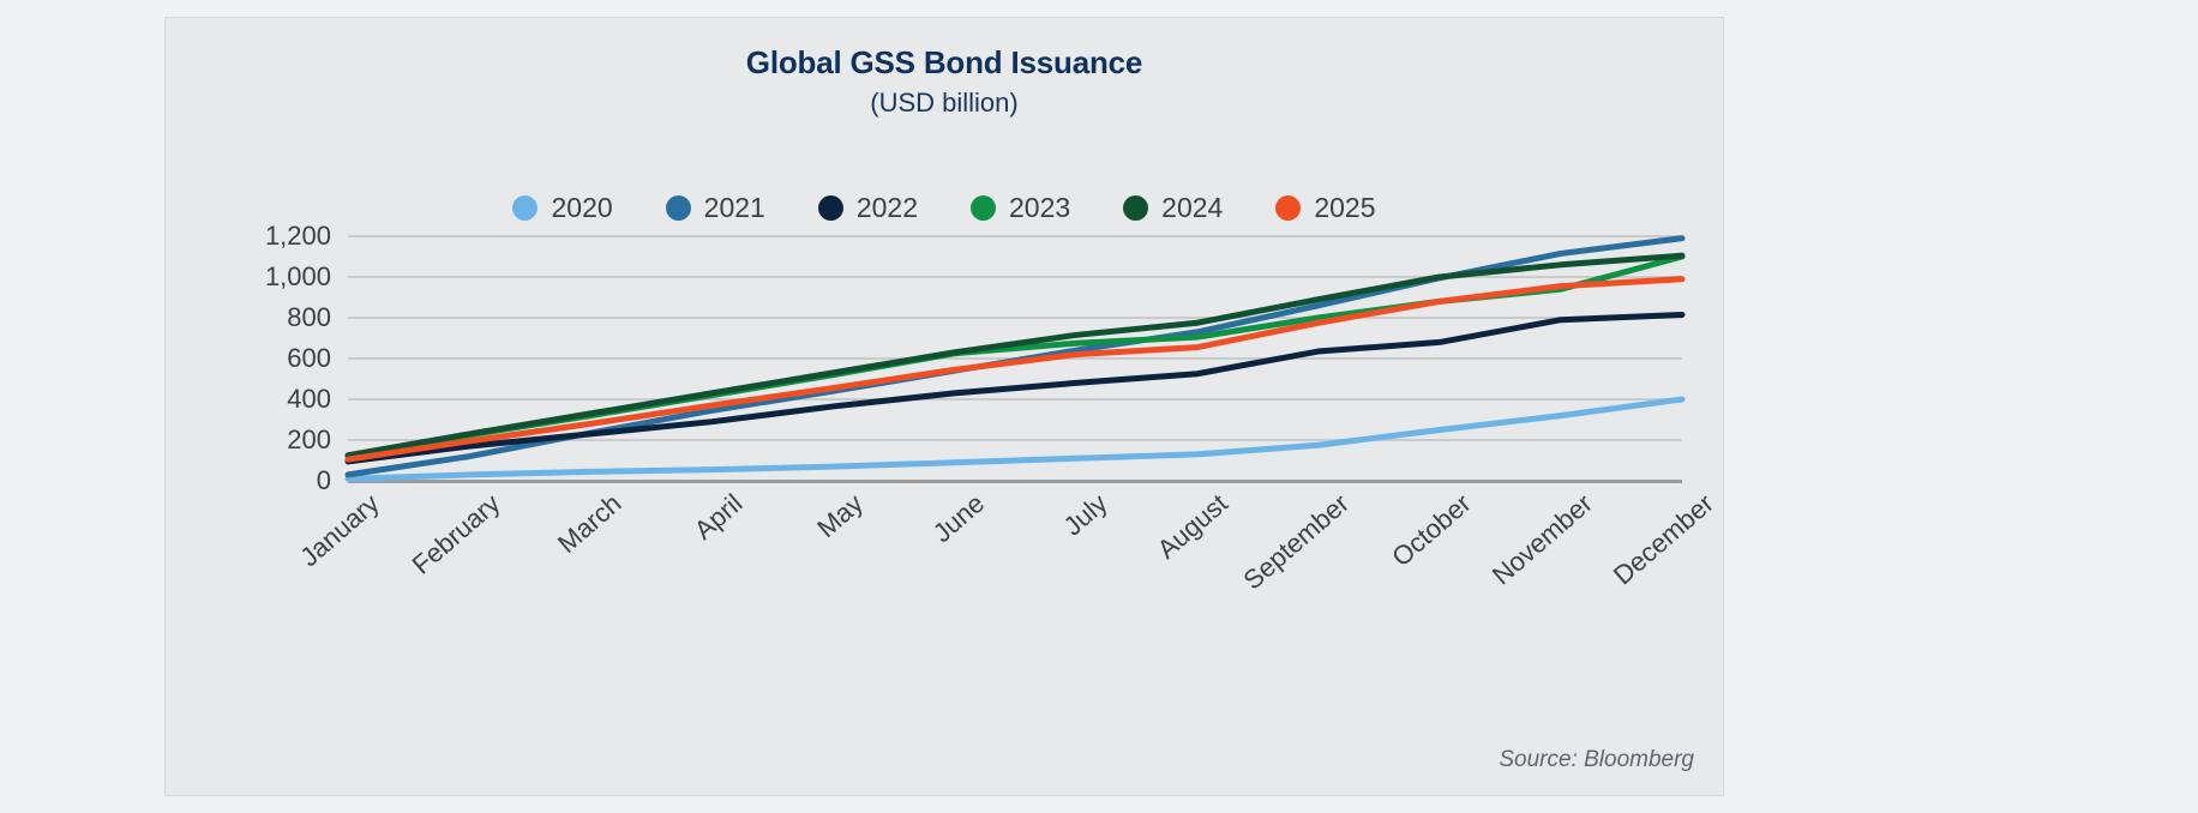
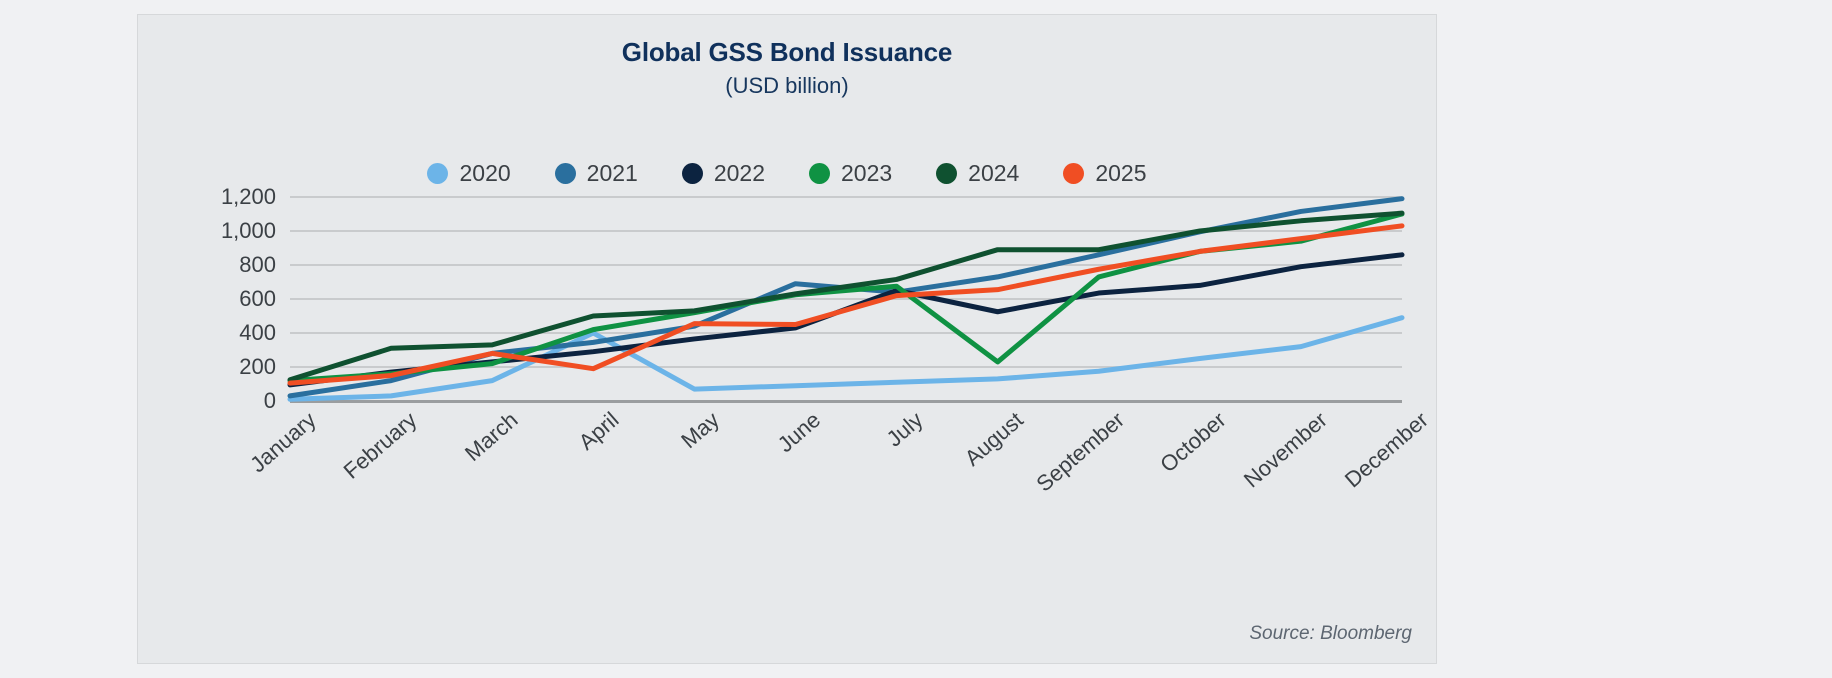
2023/February: 220 -> 160
2024/February: 230 -> 310
2025/February: 200 -> 150
2020/March: 40 -> 120
2021/March: 240 -> 280
2023/March: 320 -> 220
2020/April: 60 -> 400
2024/April: 430 -> 500
2025/April: 370 -> 190
2021/June: 540 -> 690
2025/June: 540 -> 450
2022/July: 480 -> 650
2023/August: 700 -> 230
2024/August: 780 -> 890
2023/September: 800 -> 730
2020/December: 400 -> 490
2022/December: 820 -> 860
2025/December: 990 -> 1030
